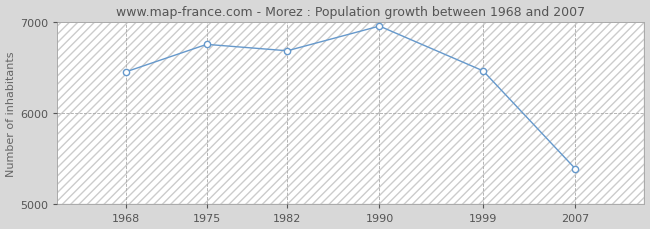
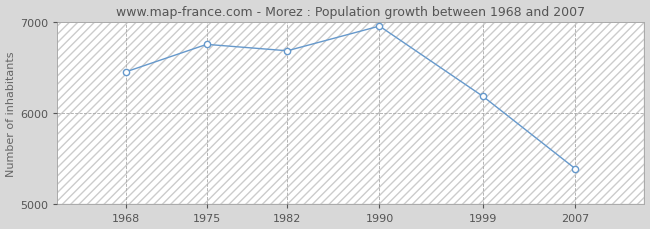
1999: 6460 -> 6180
